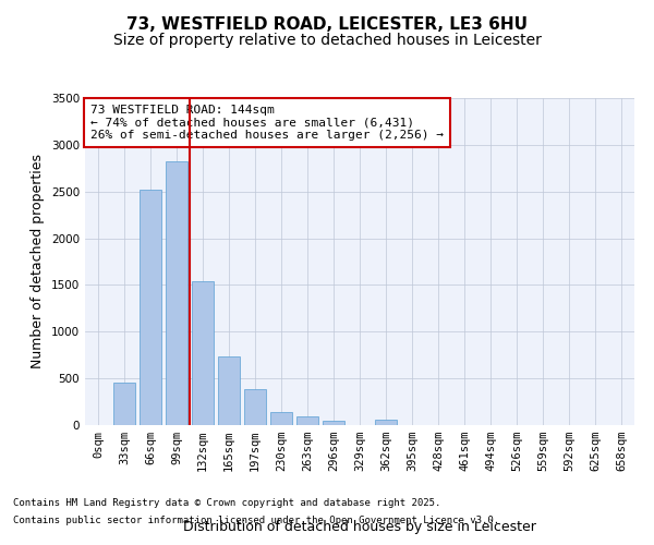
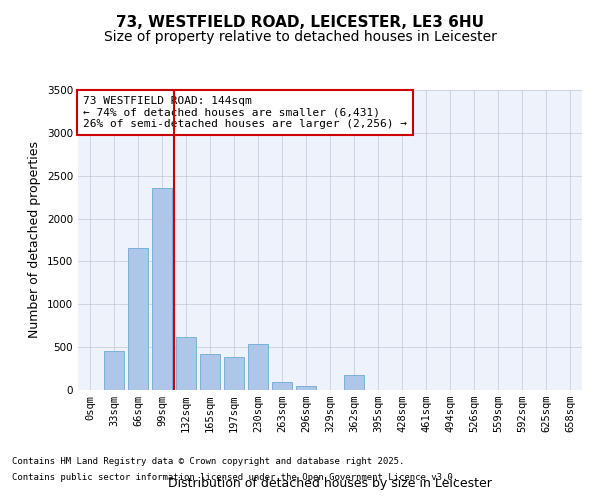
66sqm: 2520 -> 1660
99sqm: 2820 -> 2360
132sqm: 1540 -> 620
165sqm: 730 -> 420
230sqm: 140 -> 540
362sqm: 60 -> 180
